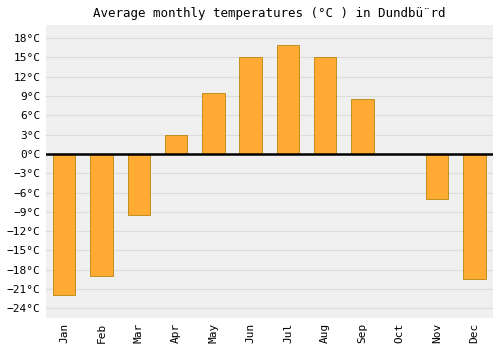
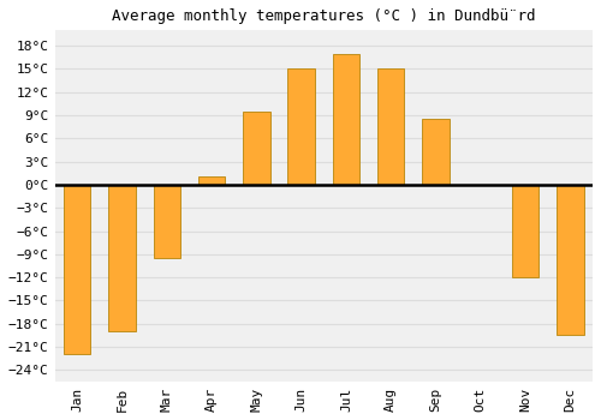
Apr: 3.0°C -> 1.0°C
Nov: -7.0°C -> -12.0°C
